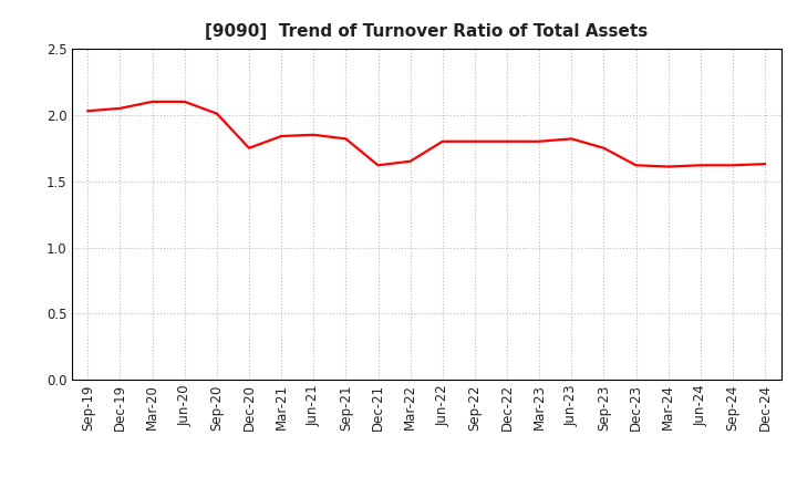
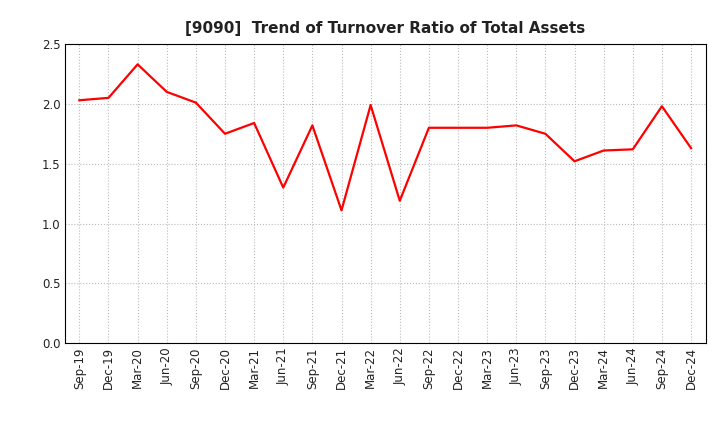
Mar-20: 2.10 -> 2.33
Jun-21: 1.85 -> 1.30
Dec-21: 1.62 -> 1.11
Mar-22: 1.65 -> 1.99
Jun-22: 1.80 -> 1.19
Dec-23: 1.62 -> 1.52
Sep-24: 1.62 -> 1.98
